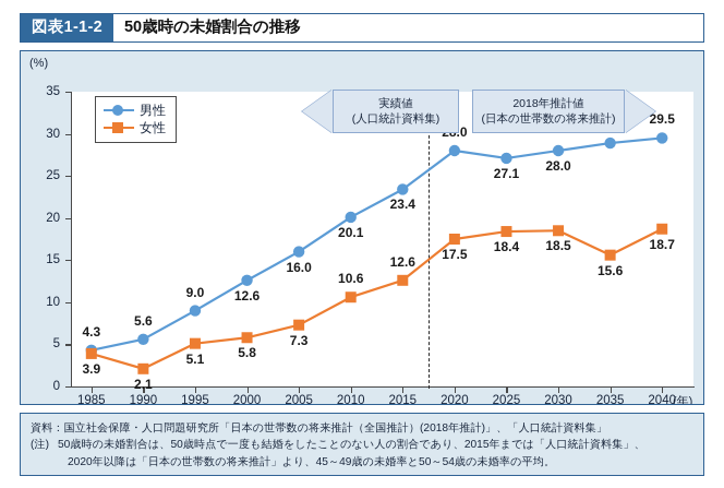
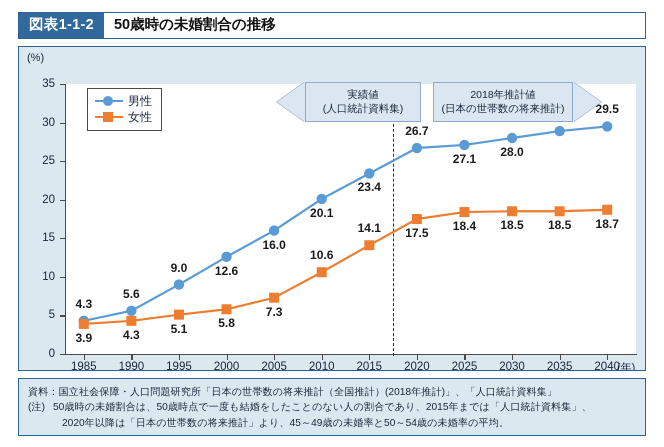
女性/1990: 2.1 -> 4.3
女性/2015: 12.6 -> 14.1
男性/2020: 28.0 -> 26.7
女性/2035: 15.6 -> 18.5
